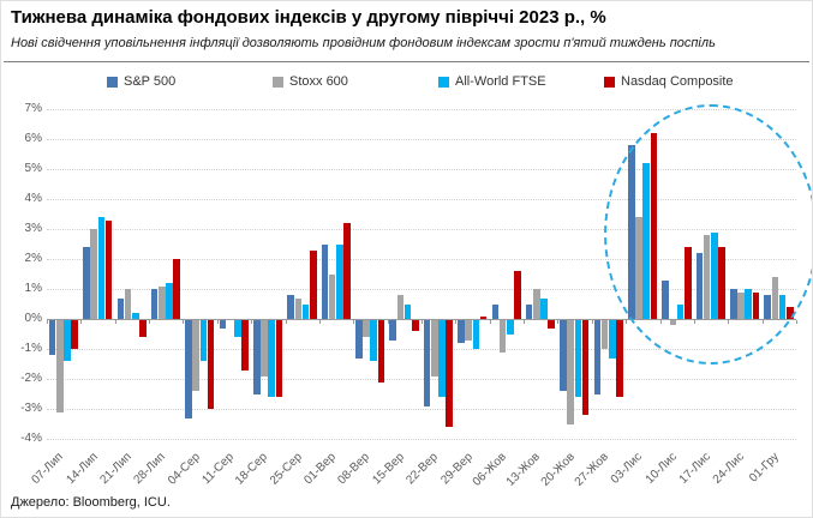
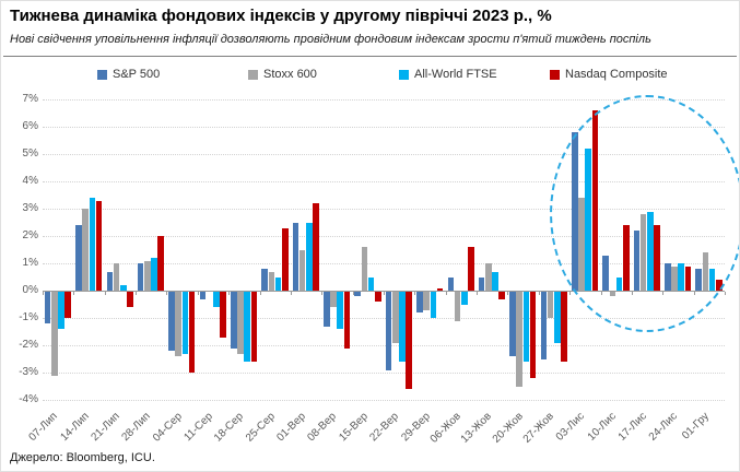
S&P 500/04-Сер: -3.3% -> -2.2%
All-World FTSE/04-Сер: -1.4% -> -2.3%
S&P 500/18-Сер: -2.5% -> -2.1%
Stoxx 600/18-Сер: -1.9% -> -2.3%
S&P 500/15-Вер: -0.7% -> -0.2%
Stoxx 600/15-Вер: 0.8% -> 1.6%
All-World FTSE/27-Жов: -1.3% -> -1.9%
Nasdaq Composite/03-Лис: 6.2% -> 6.6%
